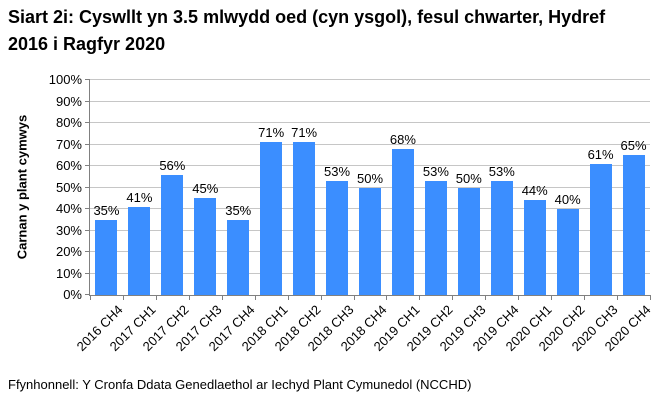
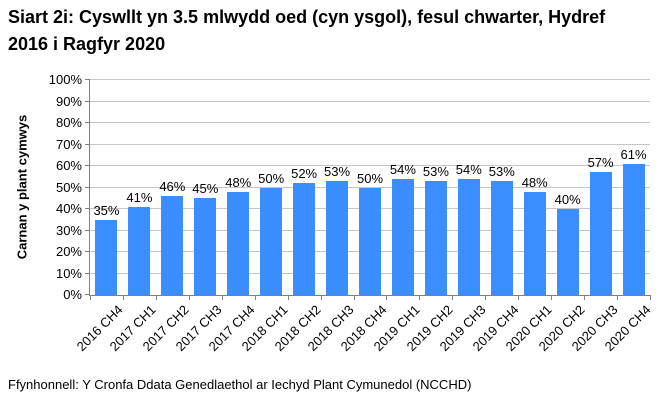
2017 CH2: 56% -> 46%
2017 CH4: 35% -> 48%
2018 CH1: 71% -> 50%
2018 CH2: 71% -> 52%
2019 CH1: 68% -> 54%
2019 CH3: 50% -> 54%
2020 CH1: 44% -> 48%
2020 CH3: 61% -> 57%
2020 CH4: 65% -> 61%
